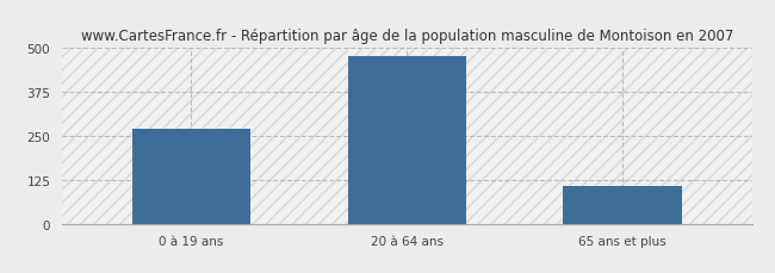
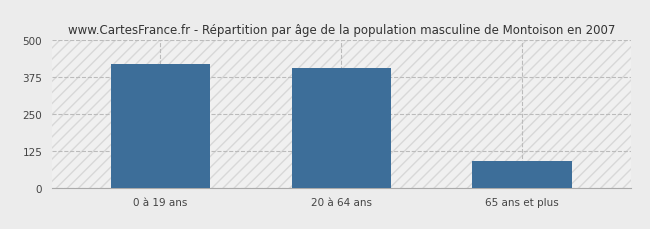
0 à 19 ans: 270 -> 420
20 à 64 ans: 478 -> 405
65 ans et plus: 108 -> 90
